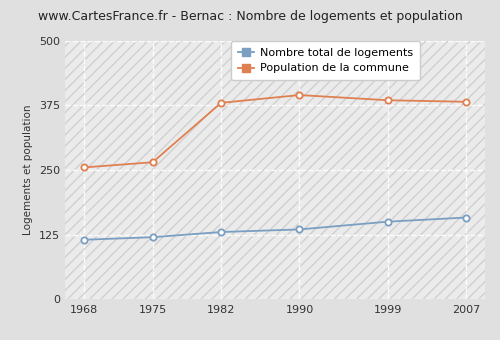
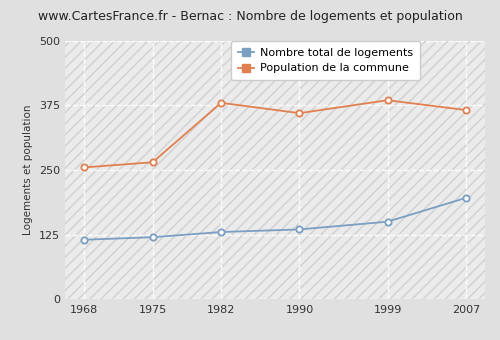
Population de la commune/1990: 395 -> 360
Nombre total de logements/2007: 158 -> 196
Population de la commune/2007: 382 -> 366
